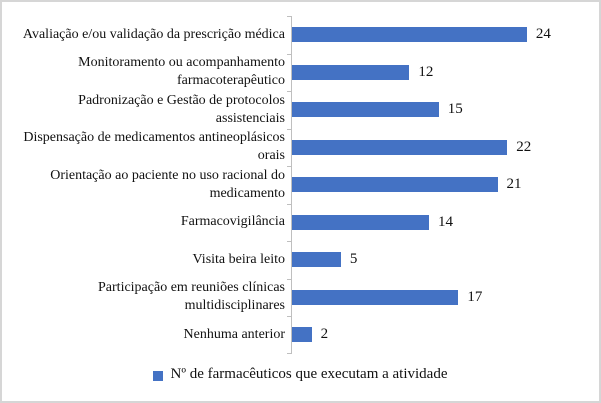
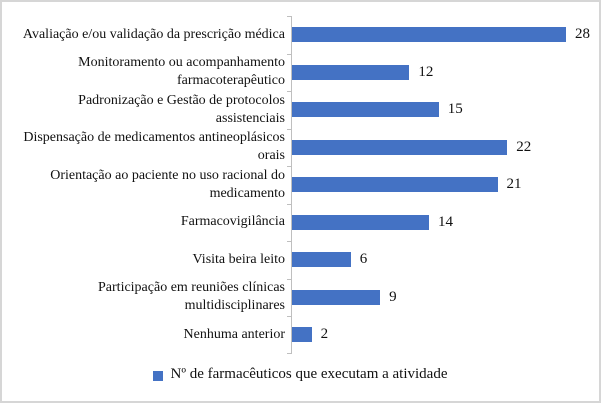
Avaliação e/ou validação da prescrição médica: 24 -> 28
Visita beira leito: 5 -> 6
Participação em reuniões clínicas multidisciplinares: 17 -> 9
